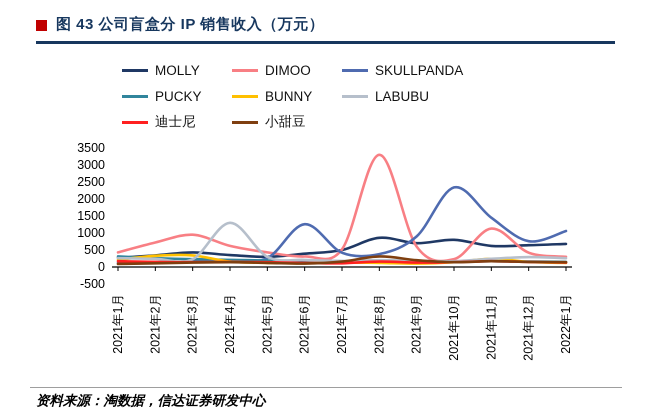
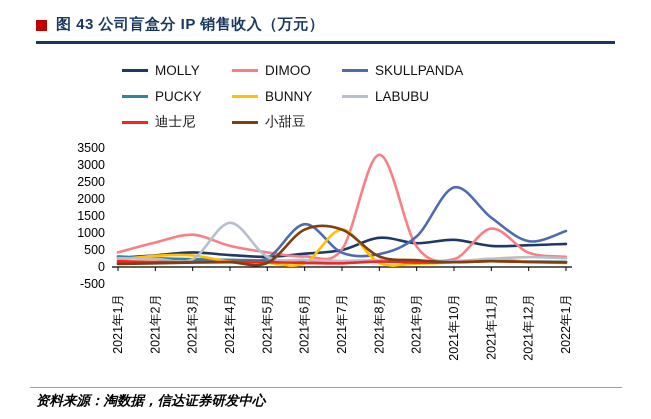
小甜豆/2021年6月: 100 -> 1100
BUNNY/2021年7月: 100 -> 1100
小甜豆/2021年7月: 200 -> 1100
